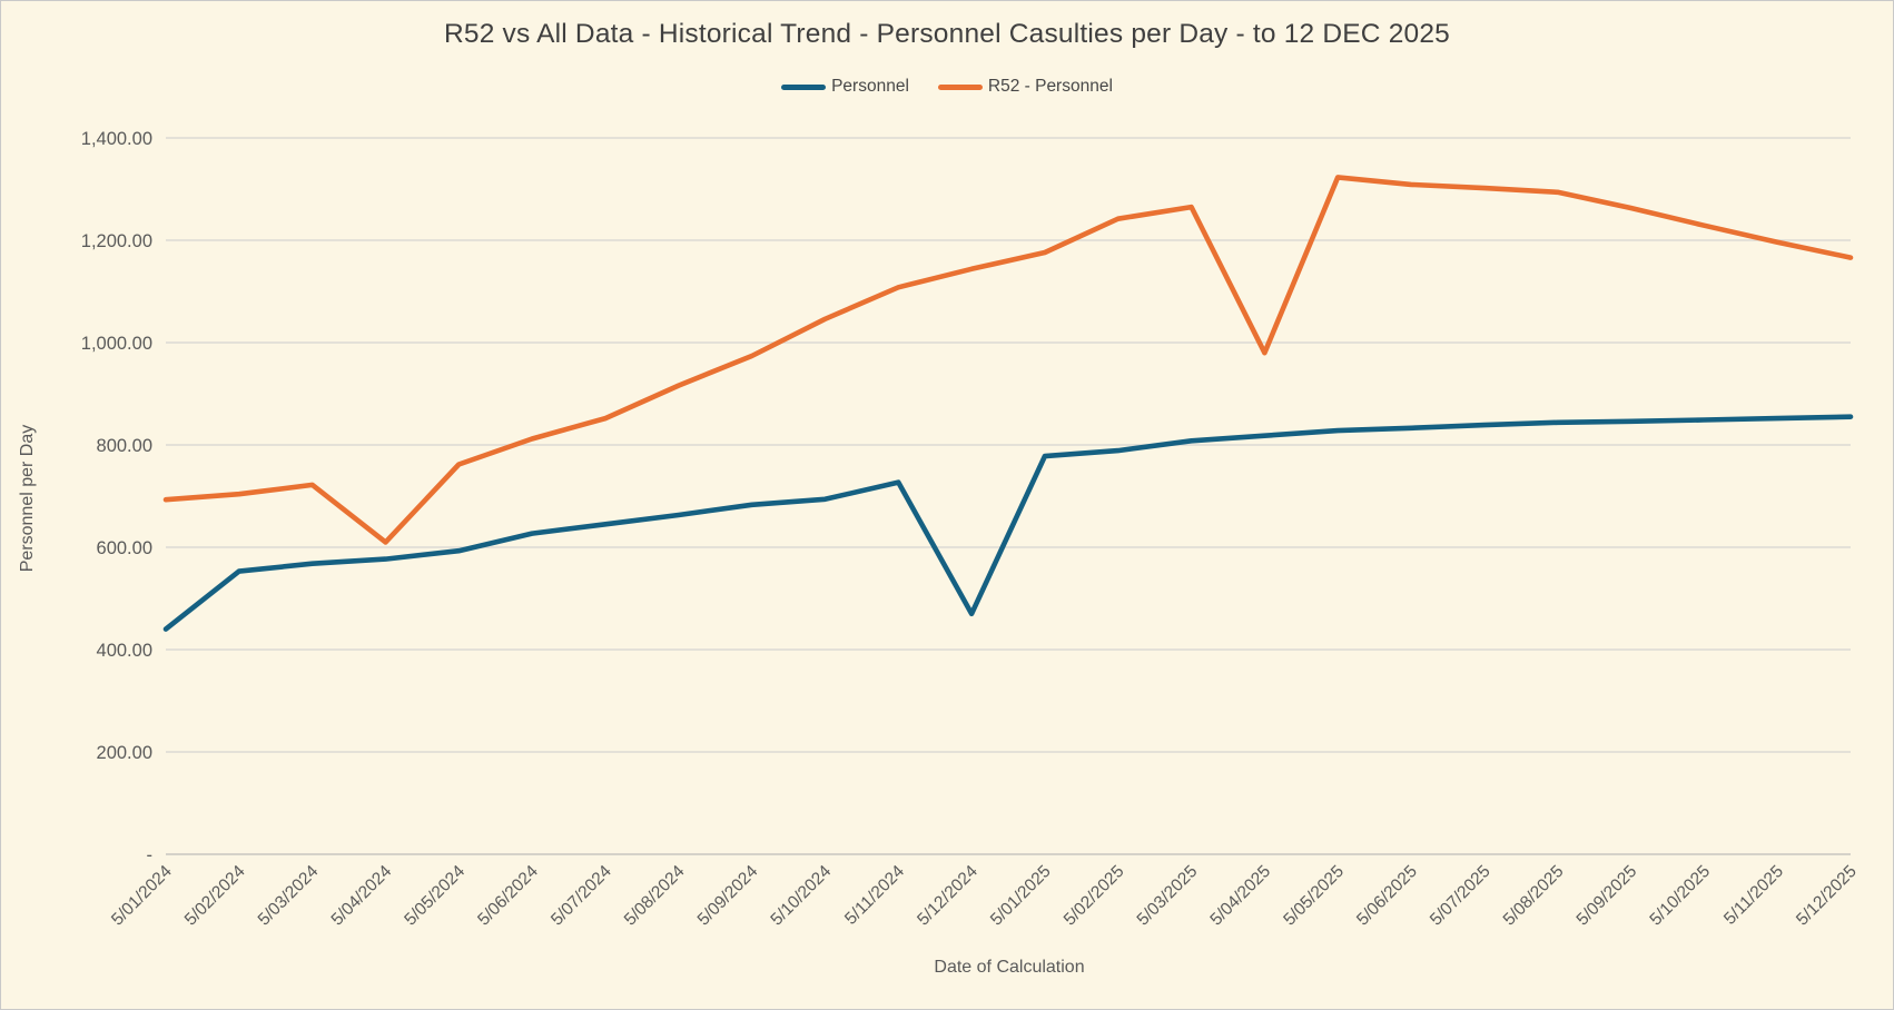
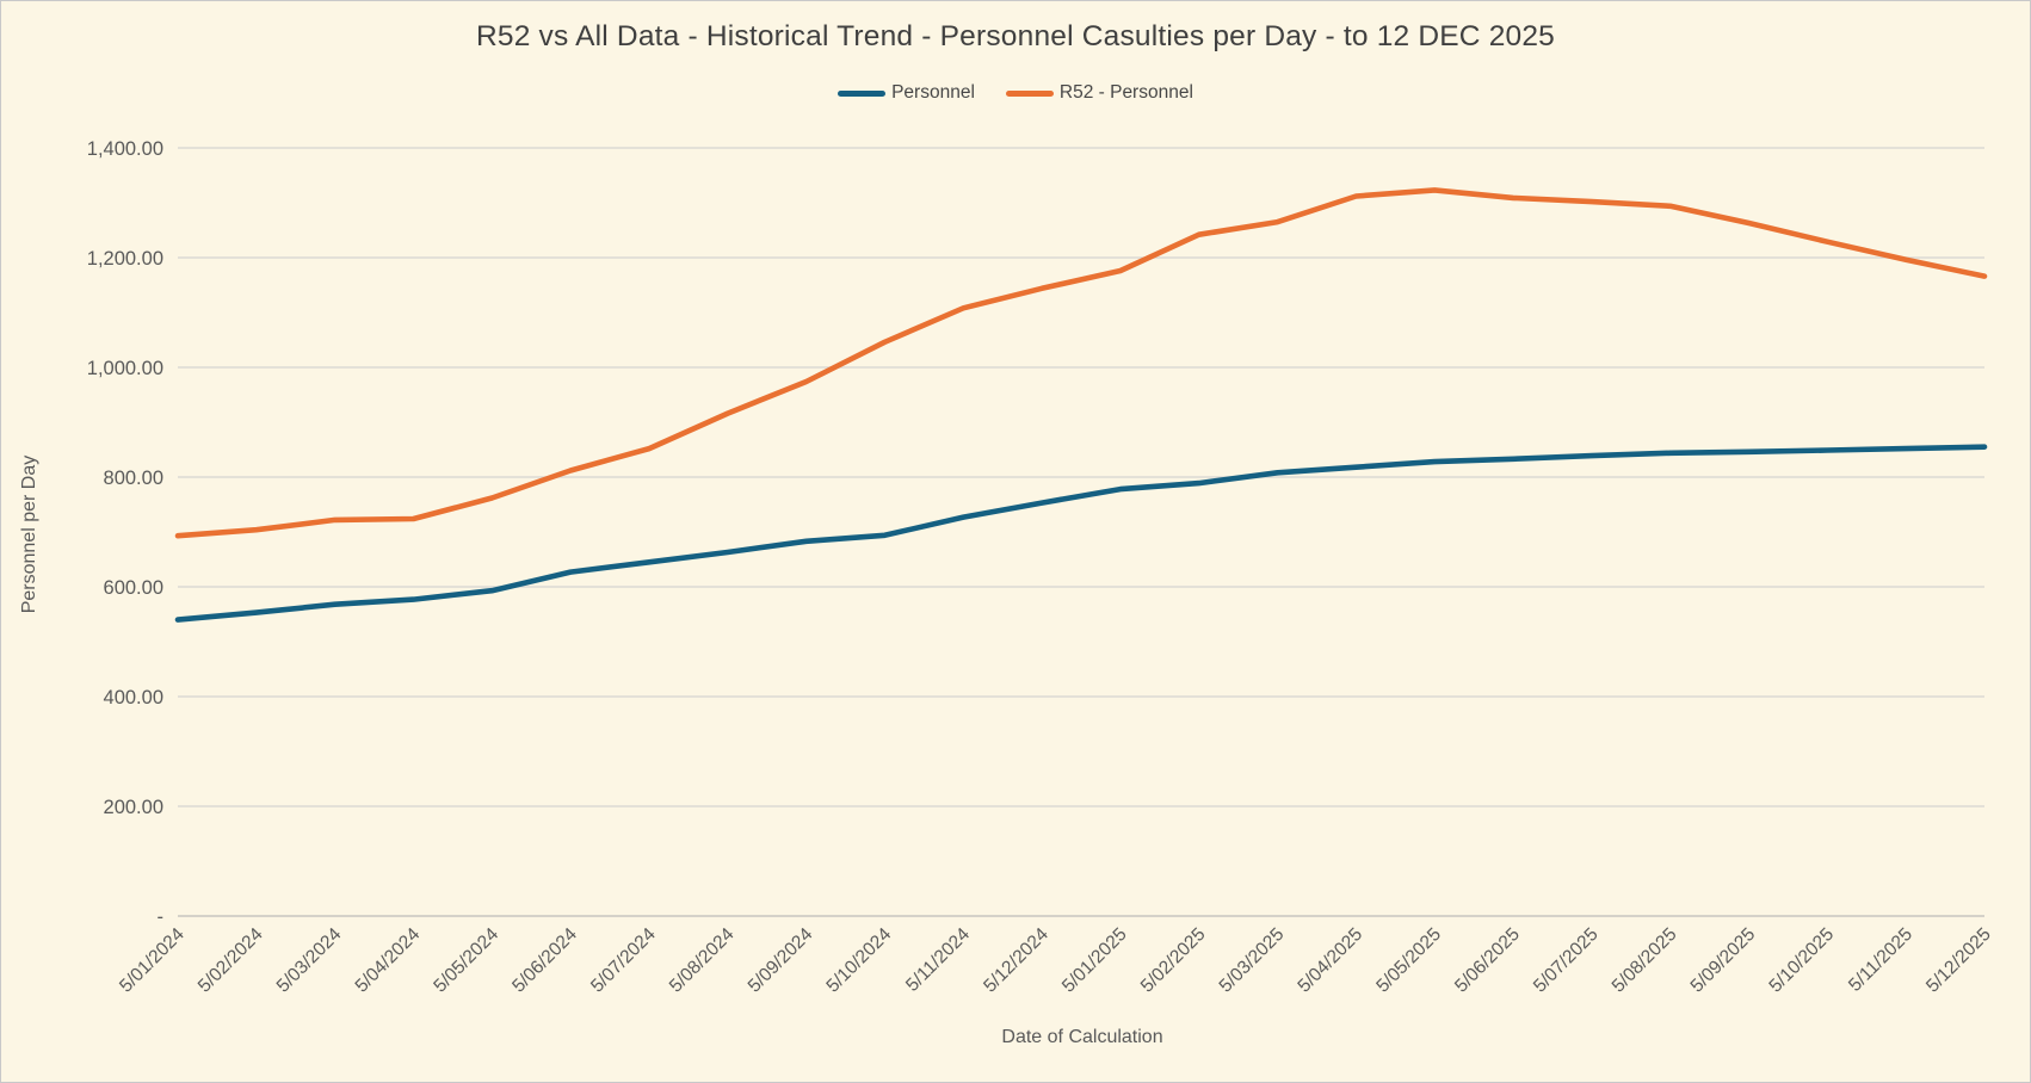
Personnel/5/01/2024: 440 -> 540
R52 - Personnel/5/04/2024: 610 -> 720
Personnel/5/12/2024: 470 -> 750
R52 - Personnel/5/04/2025: 980 -> 1310
